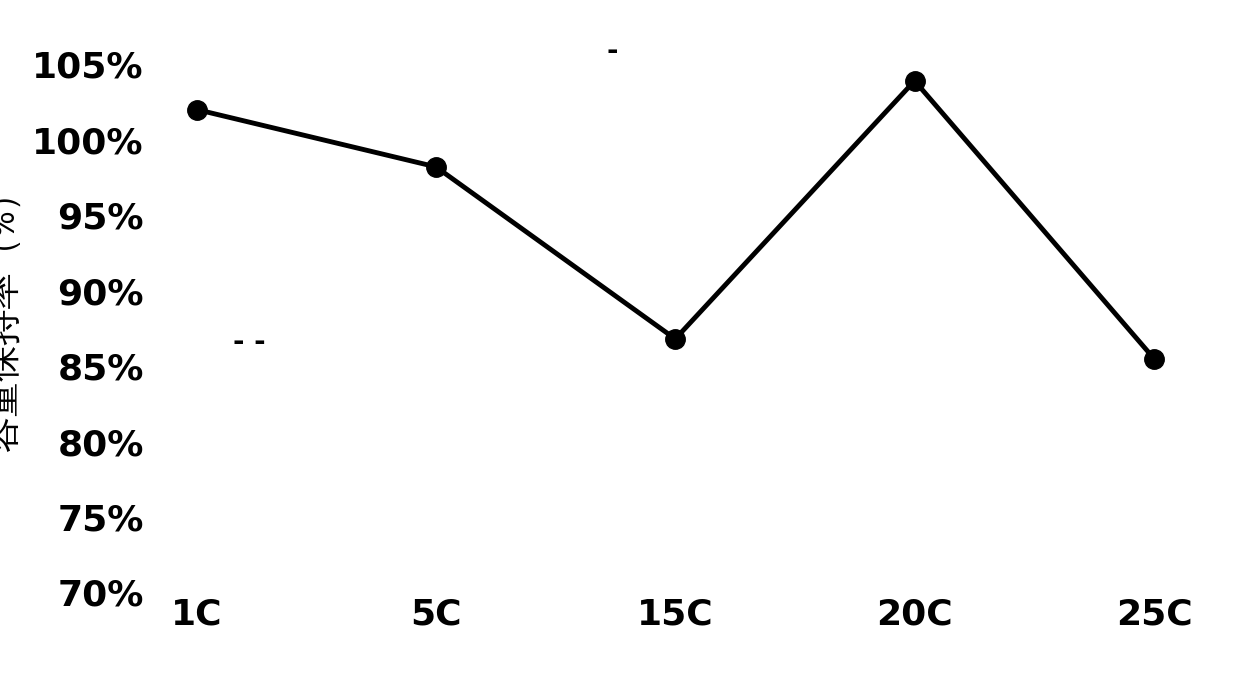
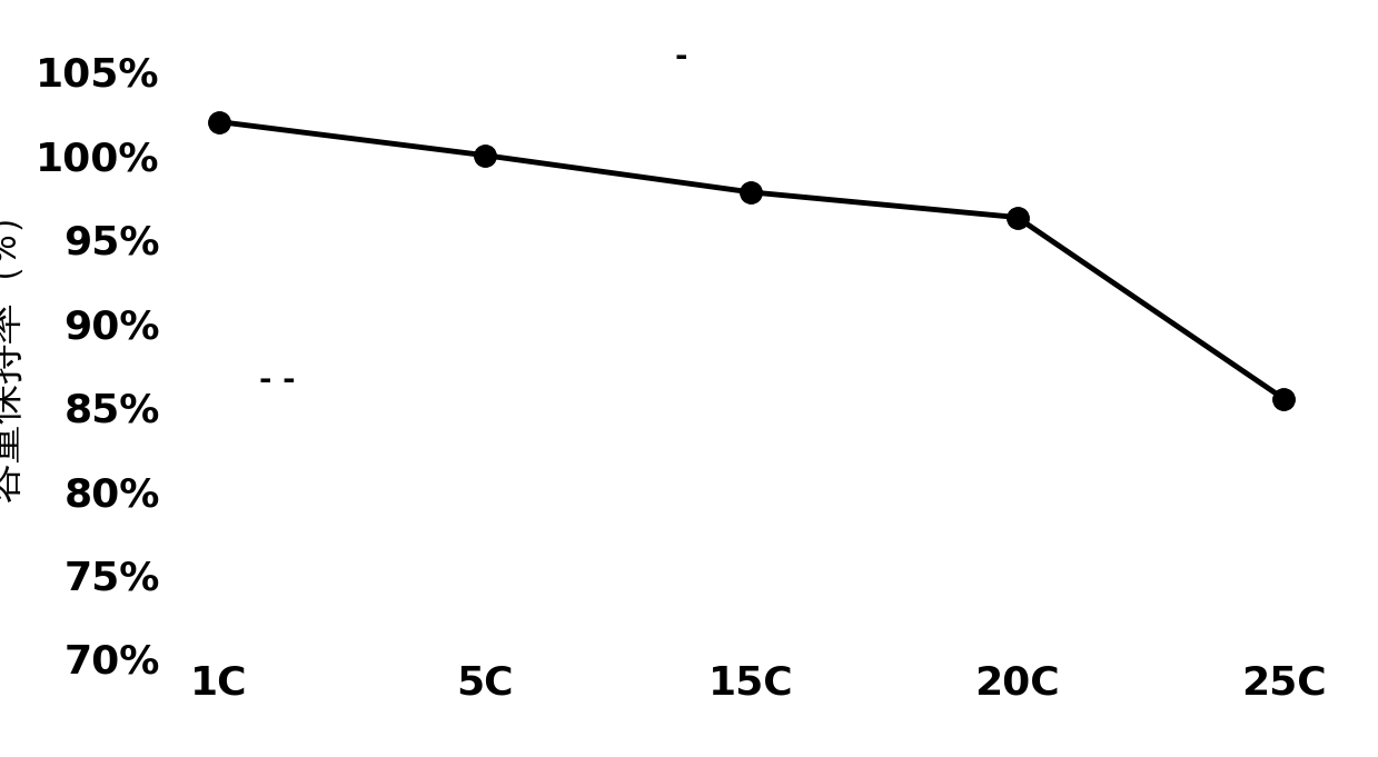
5C: 98.2% -> 100.0%
15C: 86.8% -> 97.8%
20C: 103.9% -> 96.3%
